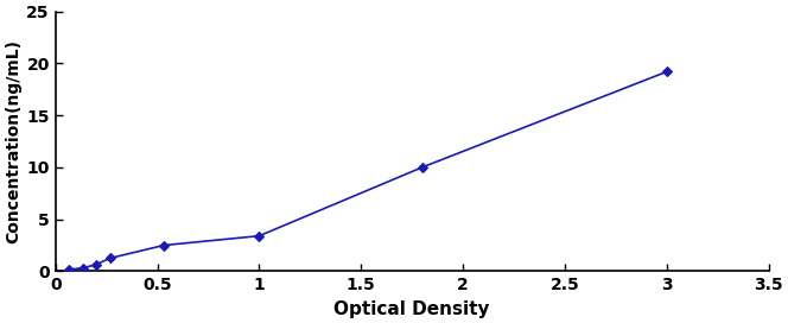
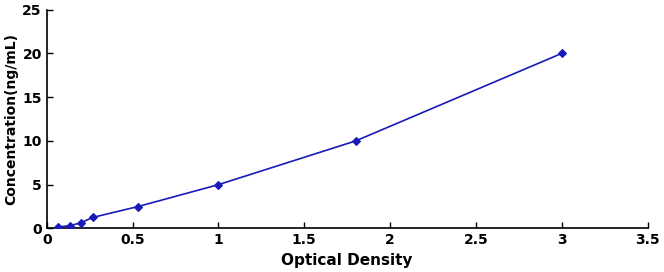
1: 3.4 -> 5.0
3: 19.2 -> 20.0
